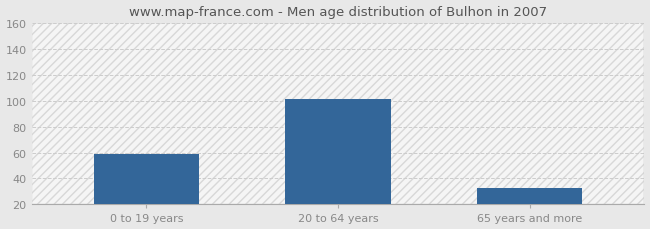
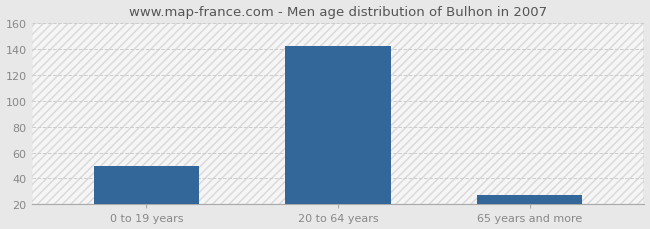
0 to 19 years: 59 -> 50
20 to 64 years: 101 -> 142
65 years and more: 33 -> 27
